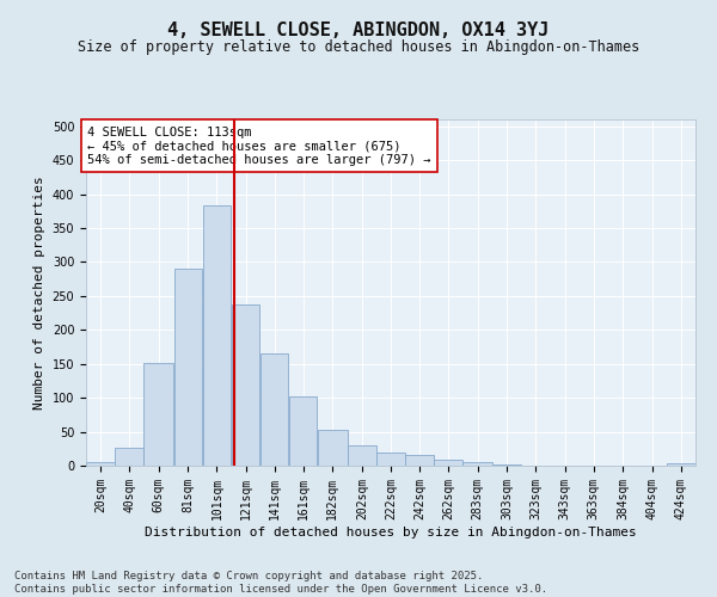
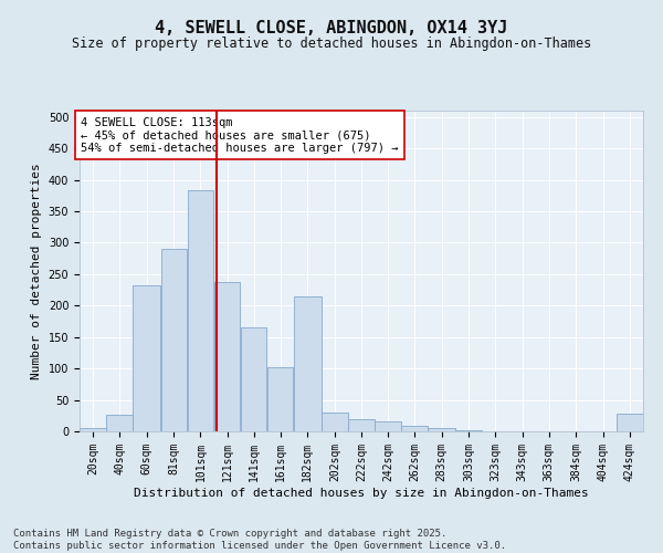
60sqm: 152 -> 232
182sqm: 52 -> 214
424sqm: 3 -> 28
